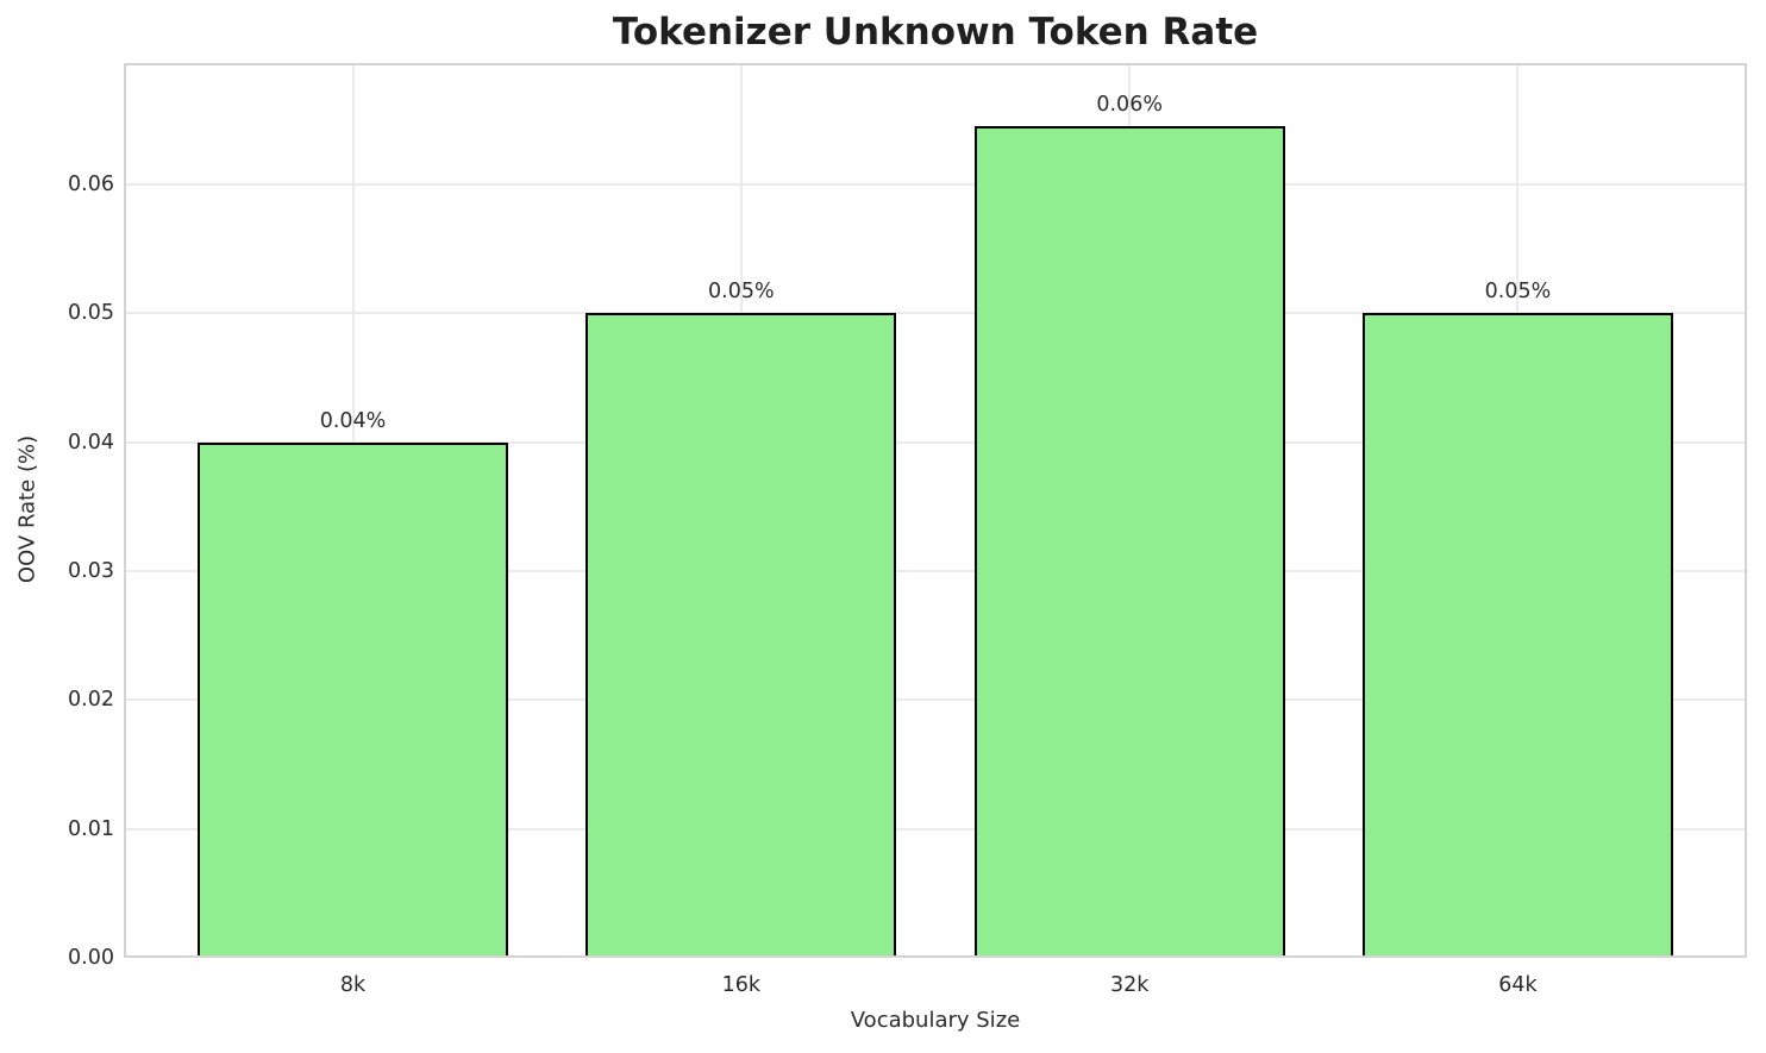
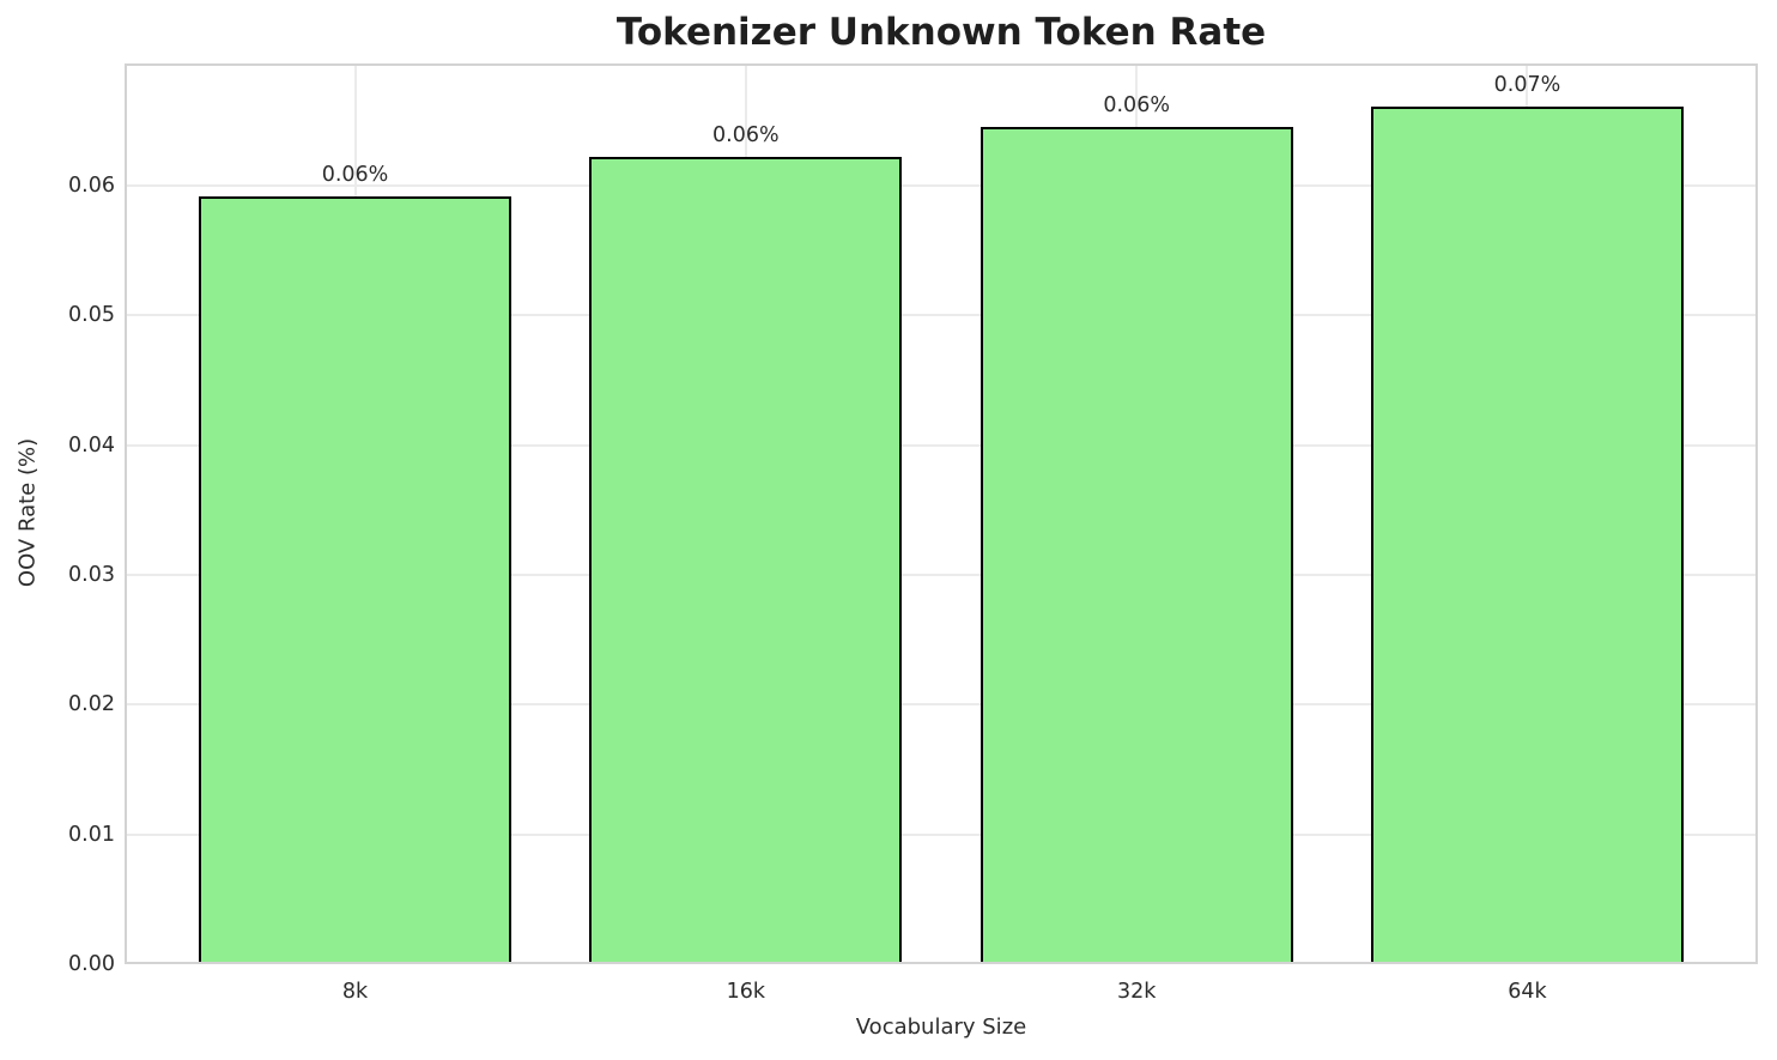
8k: 0.04% -> 0.06%
16k: 0.05% -> 0.06%
64k: 0.05% -> 0.07%
